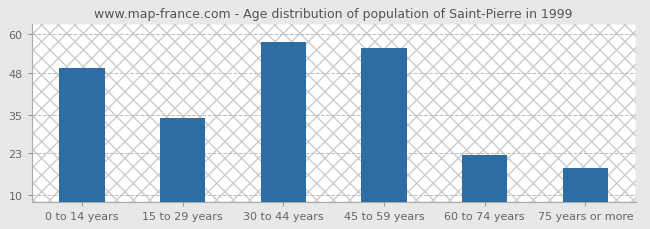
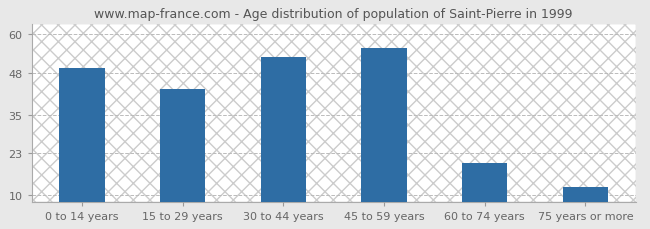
15 to 29 years: 34.0 -> 43.0
30 to 44 years: 57.5 -> 53.0
60 to 74 years: 22.5 -> 20.0
75 years or more: 18.5 -> 12.5
